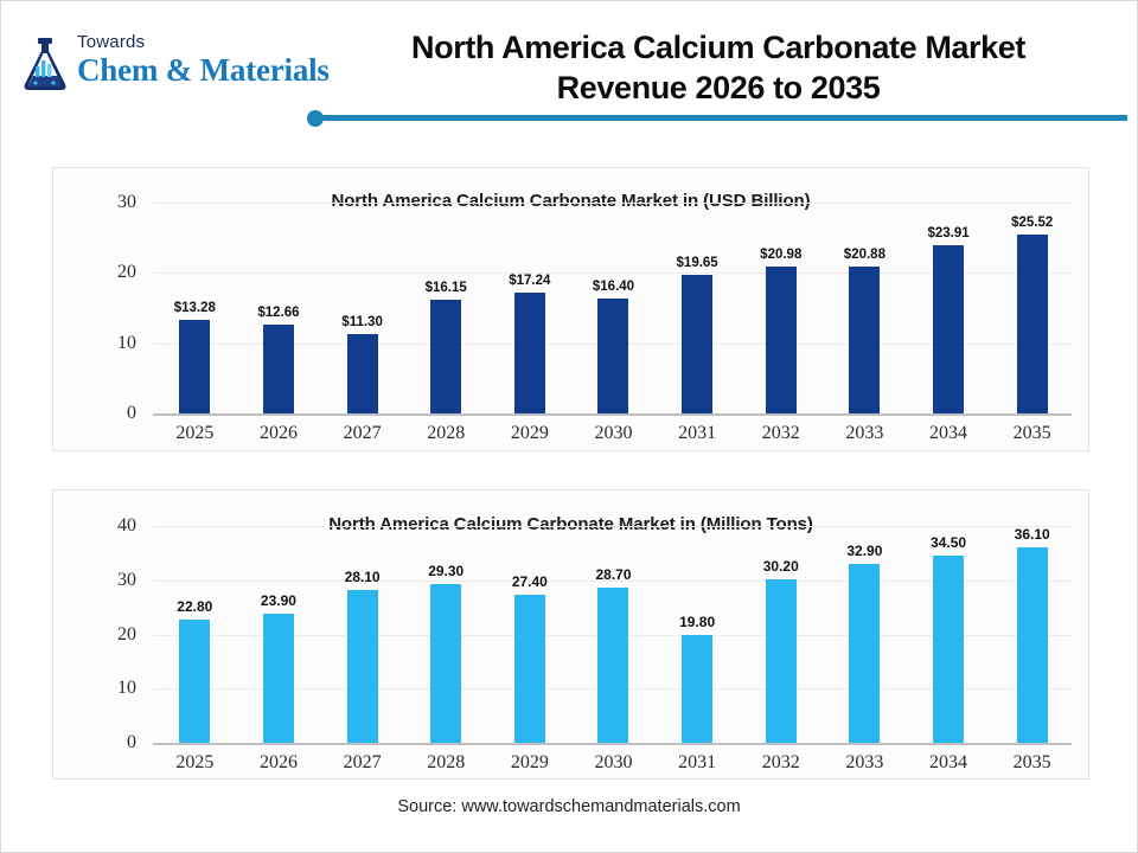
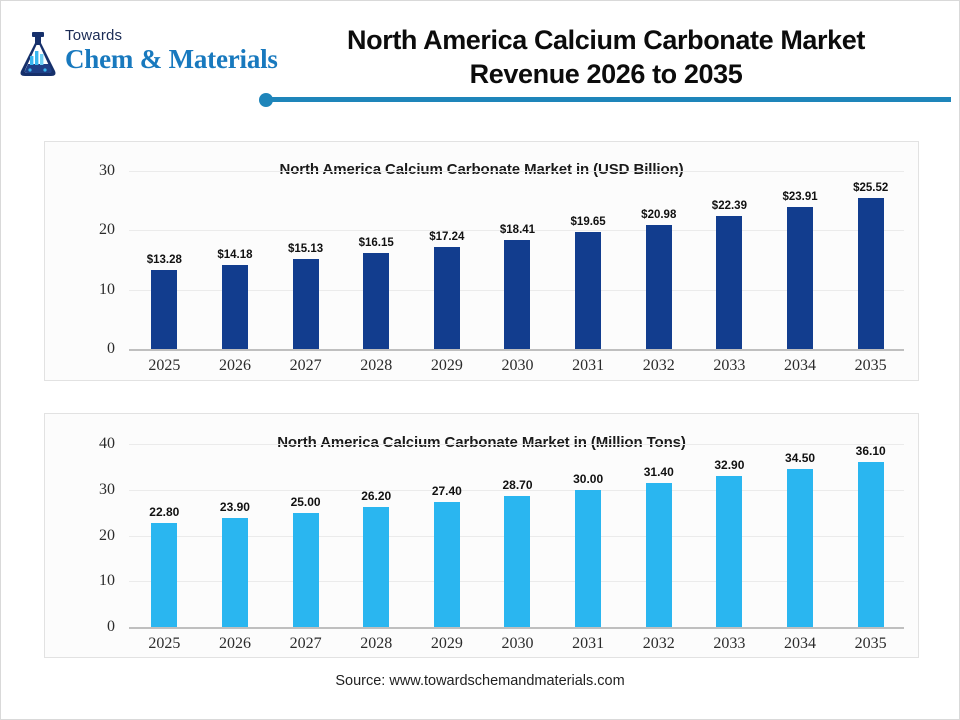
North America Calcium Carbonate Market in (USD Billion)/2026: $12.66 -> $14.18
North America Calcium Carbonate Market in (USD Billion)/2027: $11.30 -> $15.13
North America Calcium Carbonate Market in (USD Billion)/2030: $16.40 -> $18.41
North America Calcium Carbonate Market in (USD Billion)/2033: $20.88 -> $22.39
North America Calcium Carbonate Market in (Million Tons)/2027: 28.10 -> 25.00
North America Calcium Carbonate Market in (Million Tons)/2028: 29.30 -> 26.20
North America Calcium Carbonate Market in (Million Tons)/2031: 19.80 -> 30.00
North America Calcium Carbonate Market in (Million Tons)/2032: 30.20 -> 31.40
